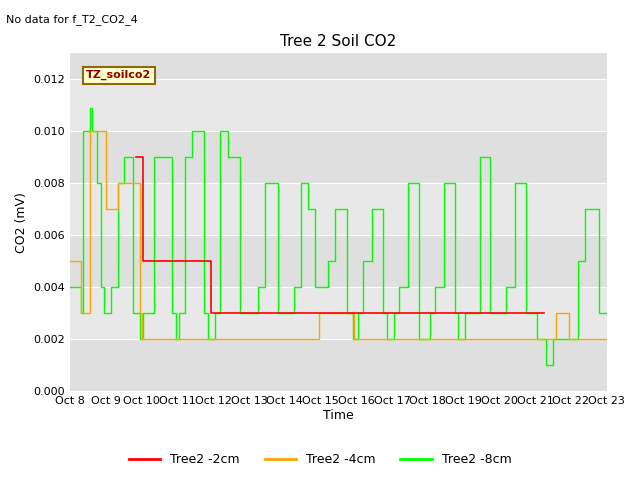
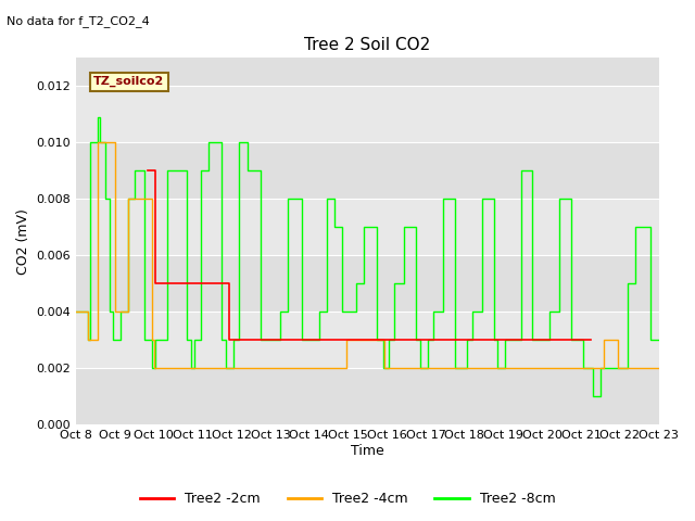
Tree2 -4cm/Oct 8: 0.005 -> 0.004
Tree2 -4cm/Oct 9: 0.007 -> 0.004
